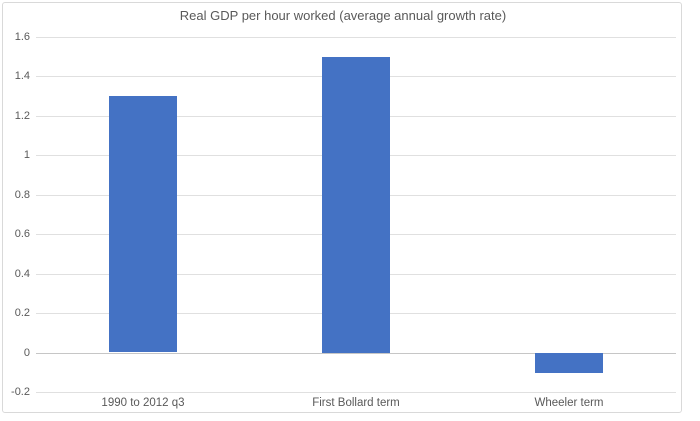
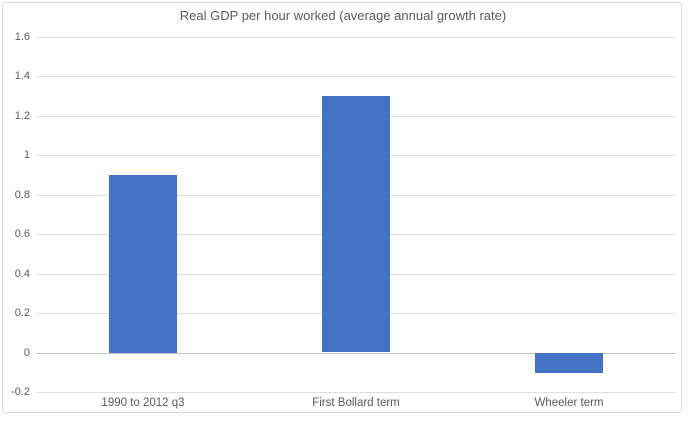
1990 to 2012 q3: 1.3 -> 0.9
First Bollard term: 1.5 -> 1.3
